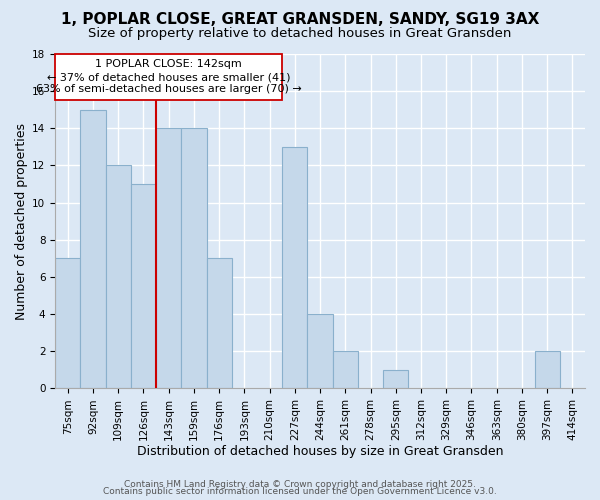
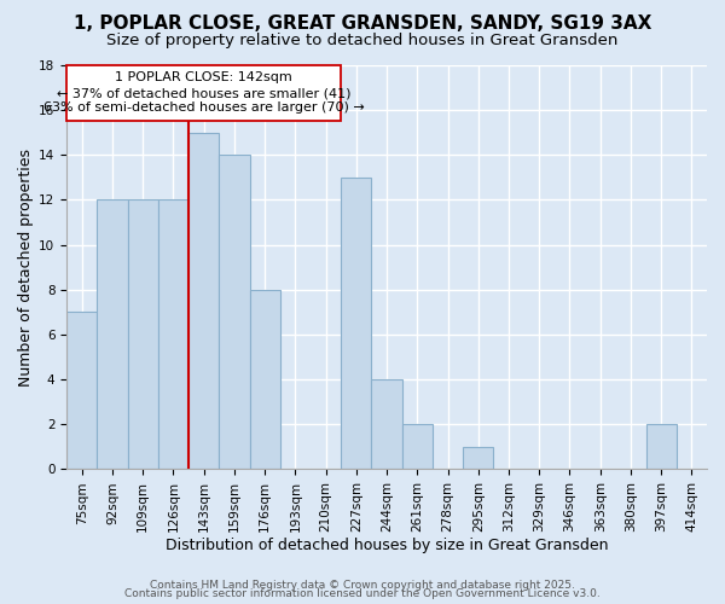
92sqm: 15 -> 12
126sqm: 11 -> 12
143sqm: 14 -> 15
176sqm: 7 -> 8
